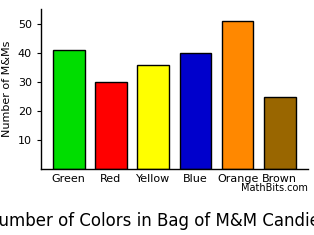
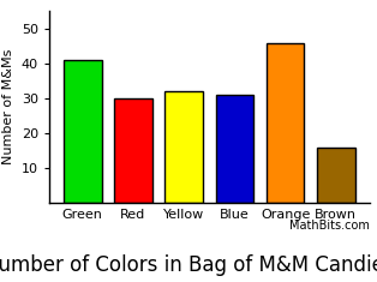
Yellow: 36 -> 32
Blue: 40 -> 31
Orange: 51 -> 46
Brown: 25 -> 16
